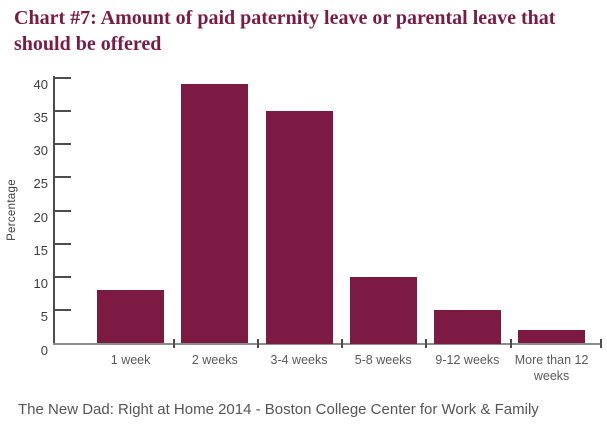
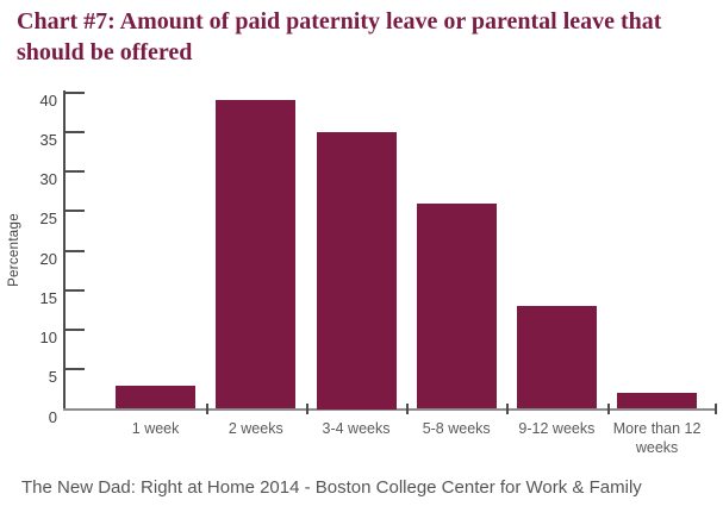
1 week: 8 -> 3
5-8 weeks: 10 -> 26
9-12 weeks: 5 -> 13
